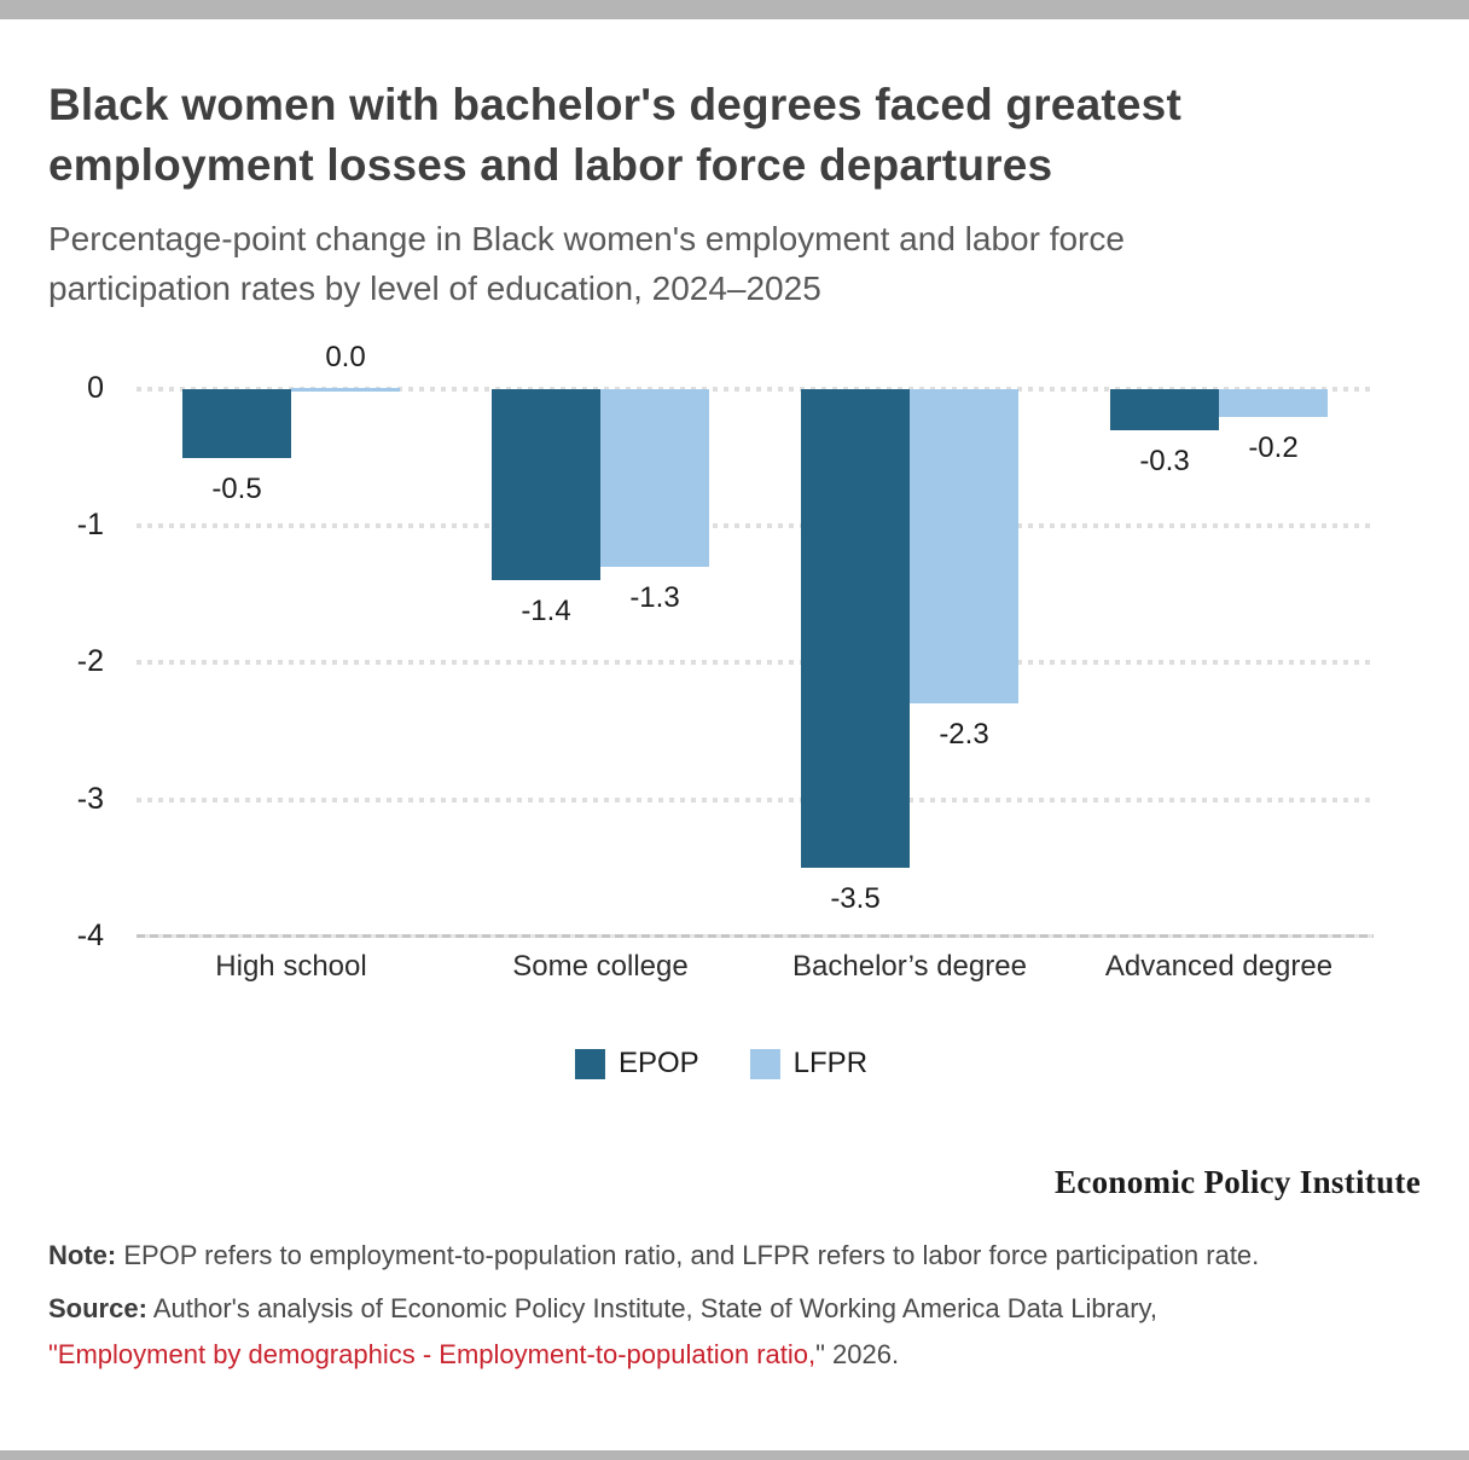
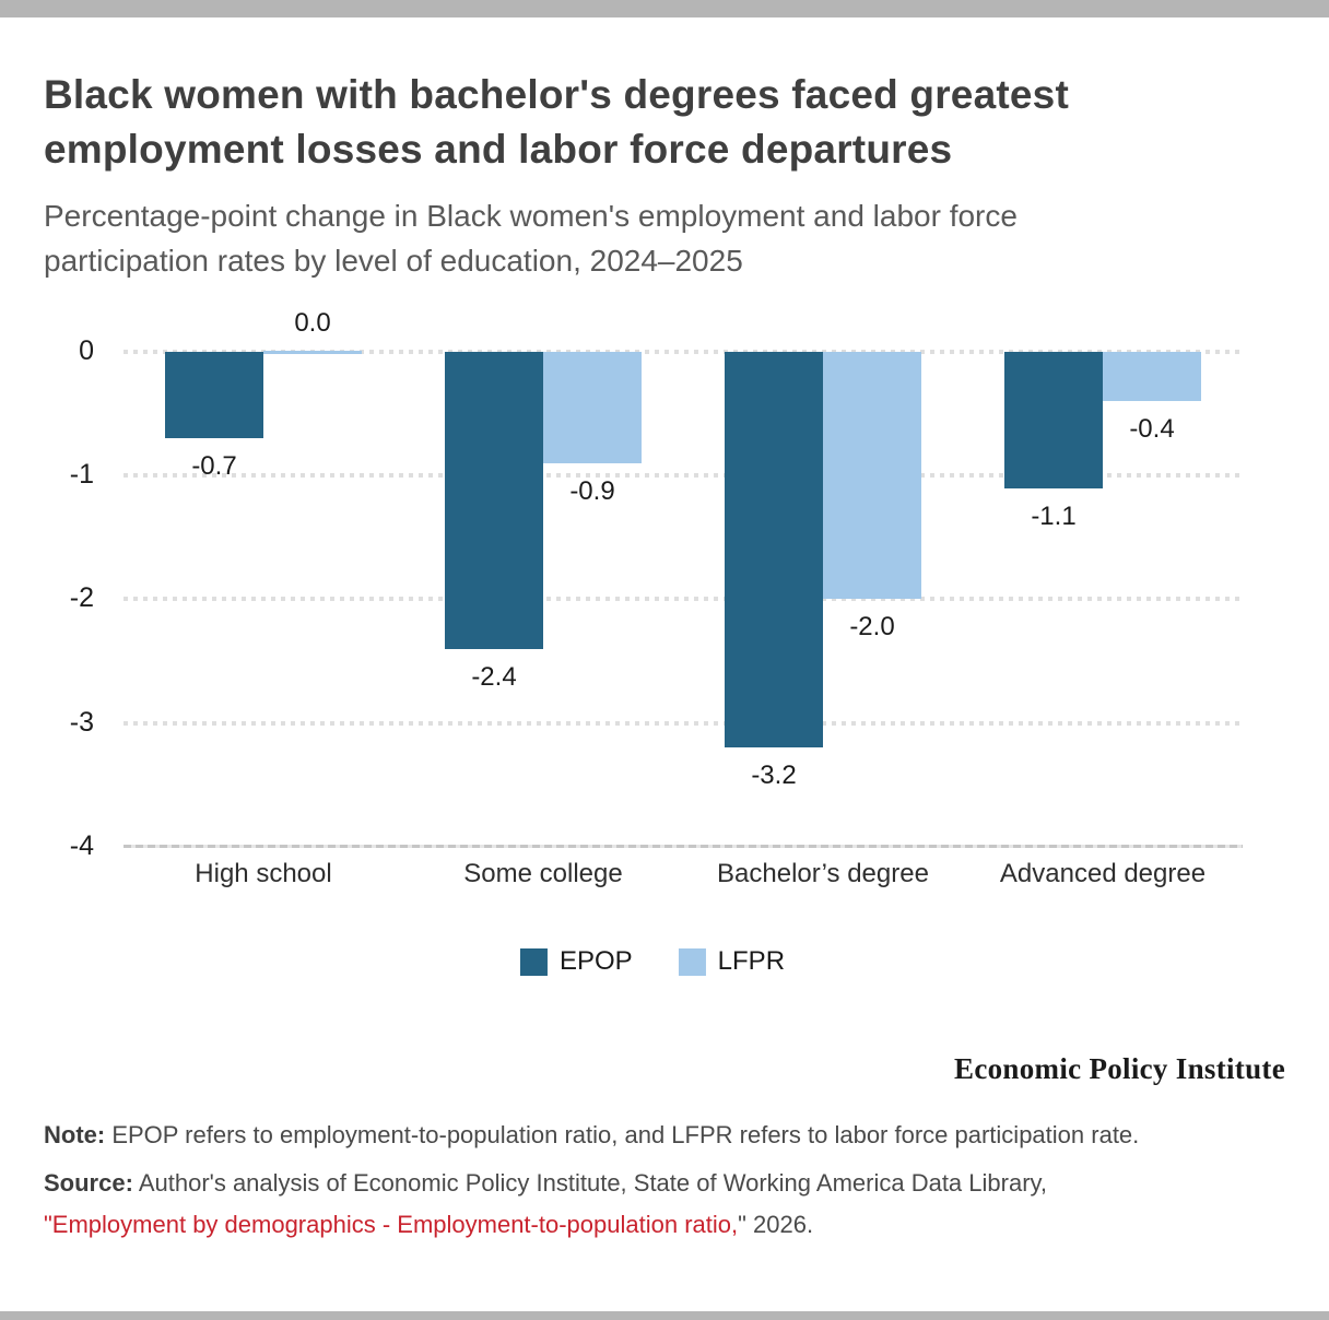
EPOP/High school: -0.5 -> -0.7
EPOP/Some college: -1.4 -> -2.4
LFPR/Some college: -1.3 -> -0.9
EPOP/Bachelor’s degree: -3.5 -> -3.2
LFPR/Bachelor’s degree: -2.3 -> -2.0
EPOP/Advanced degree: -0.3 -> -1.1
LFPR/Advanced degree: -0.2 -> -0.4
